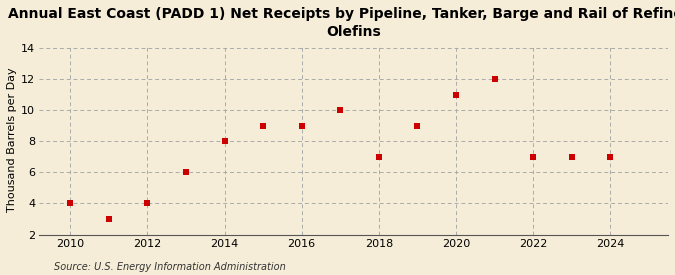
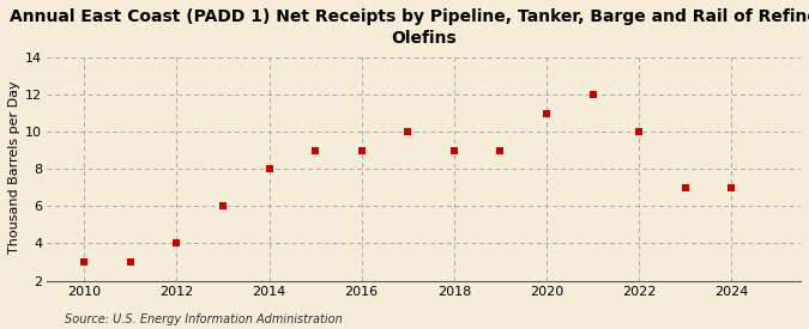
2010: 4 -> 3
2018: 7 -> 9
2022: 7 -> 10
